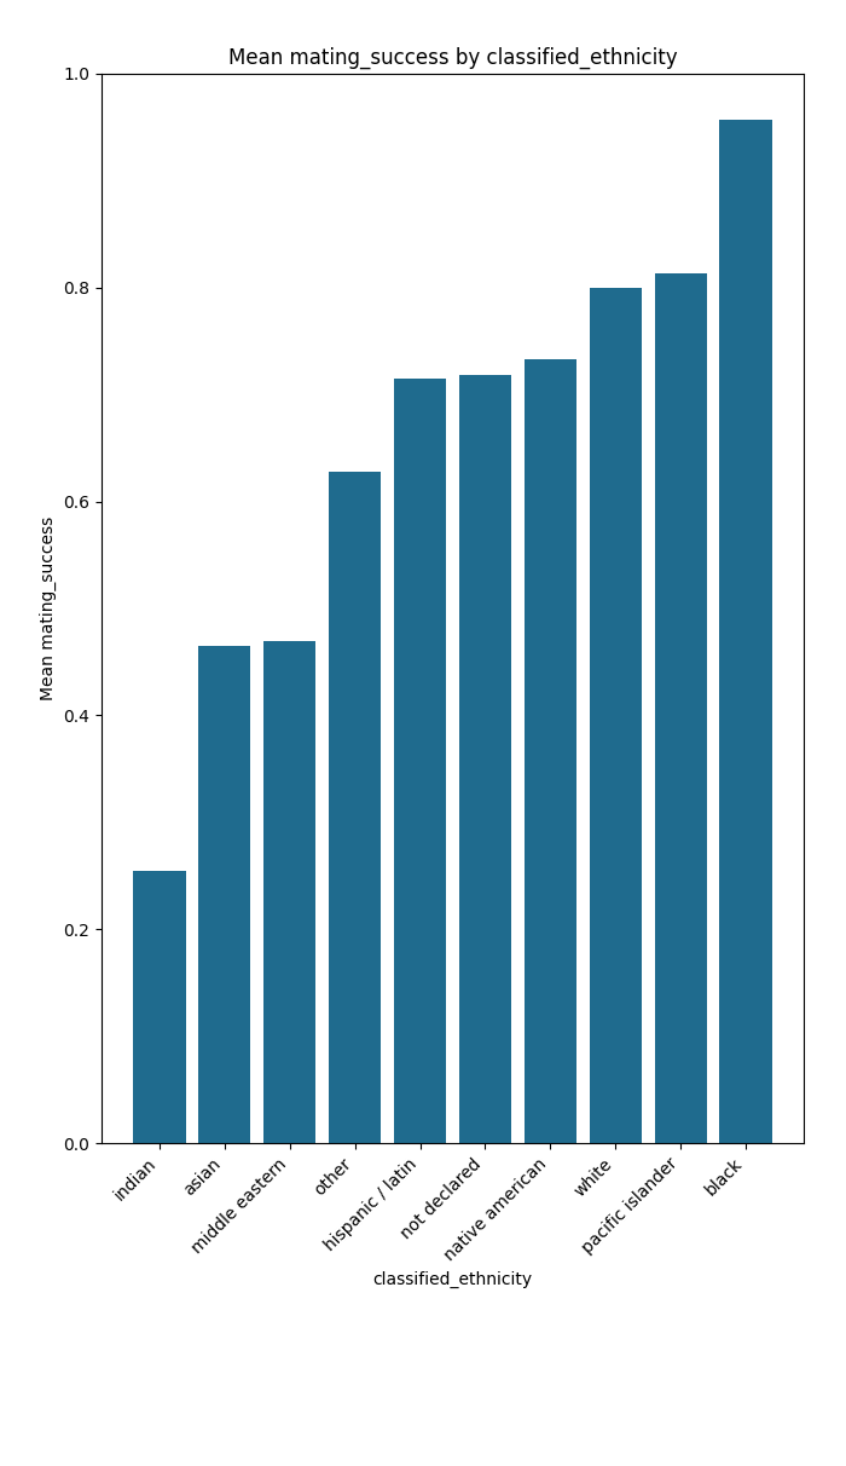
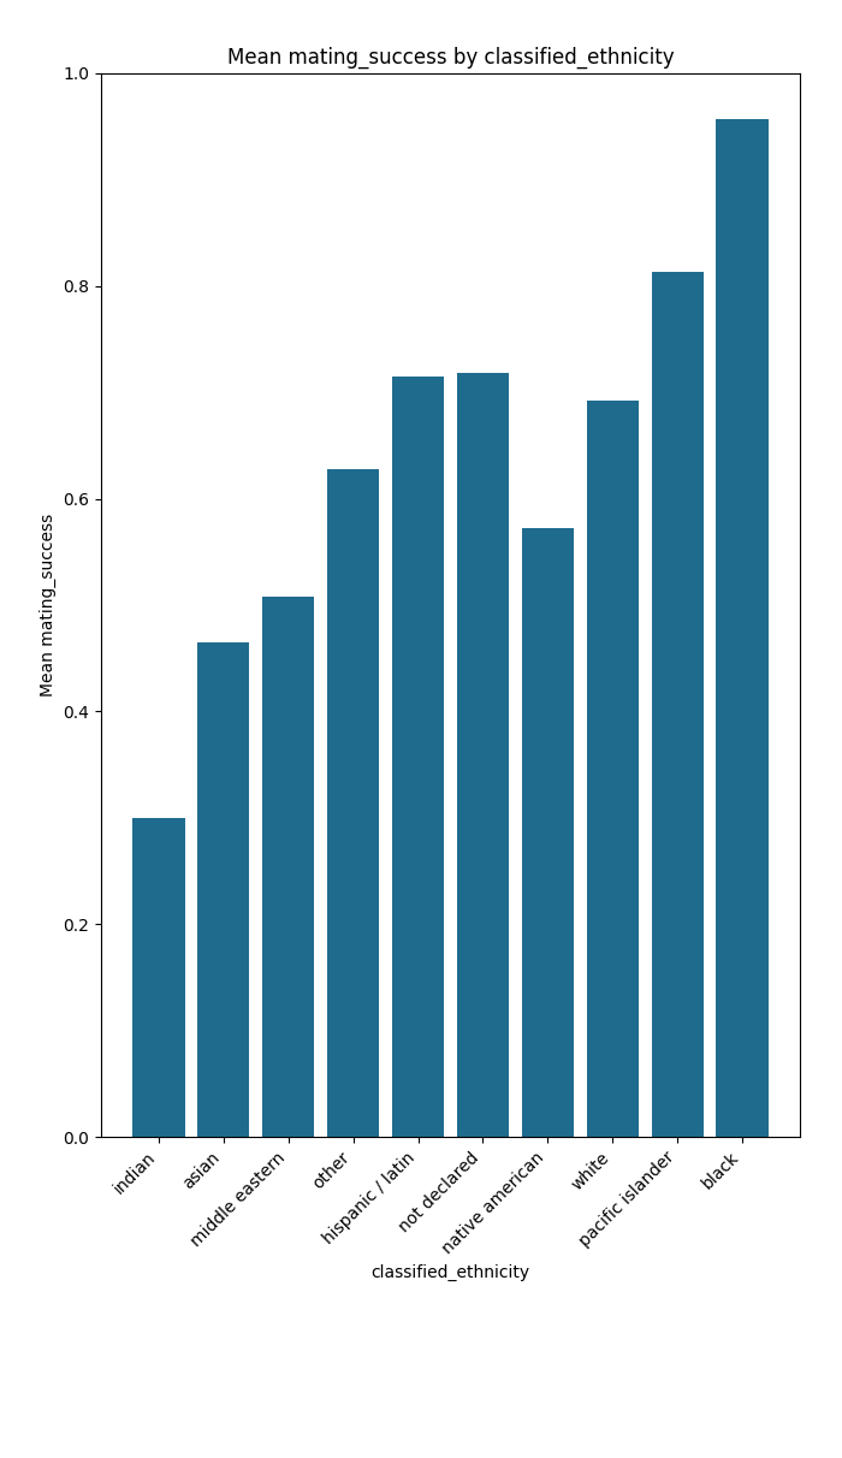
indian: 0.255 -> 0.300
middle eastern: 0.470 -> 0.508
native american: 0.733 -> 0.572
white: 0.800 -> 0.692
